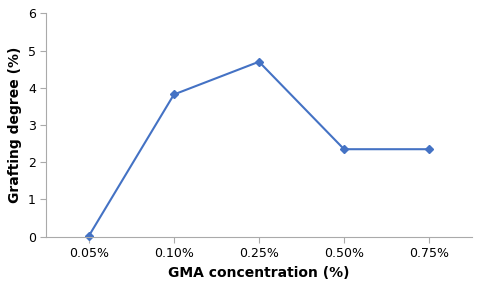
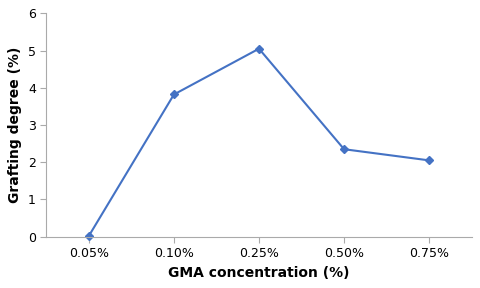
0.25%: 4.70 -> 5.05
0.75%: 2.35 -> 2.05
